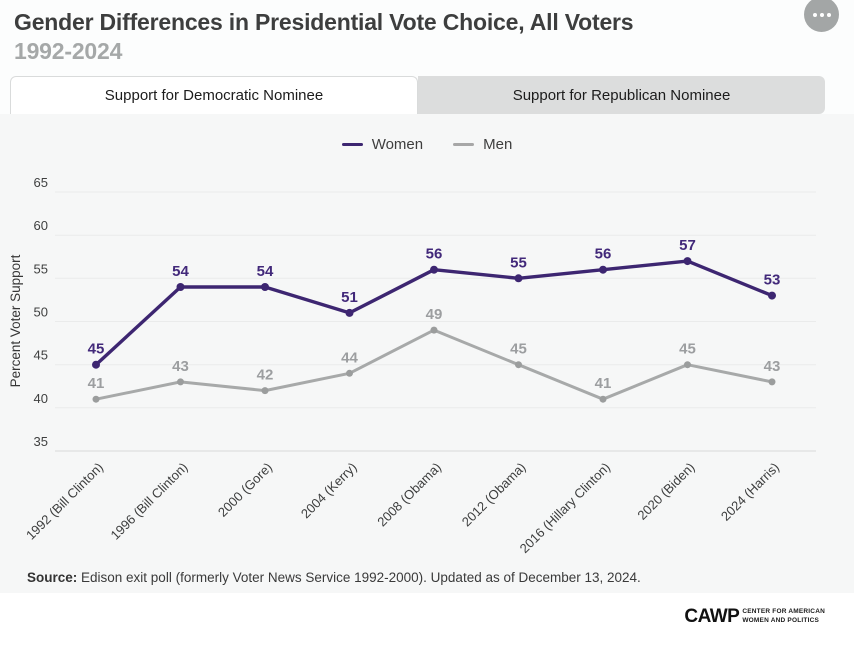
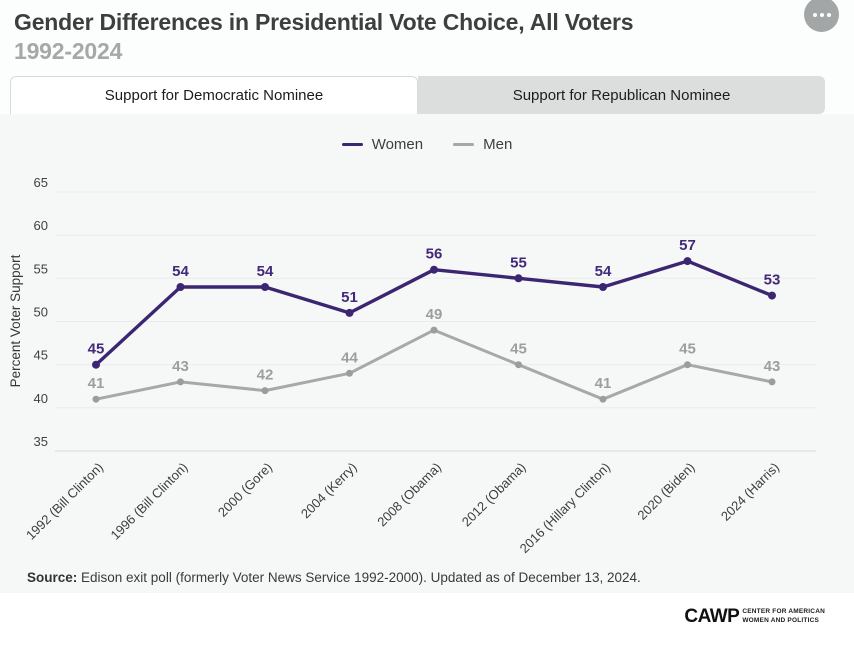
Women/2016 (Hillary Clinton): 56 -> 54
